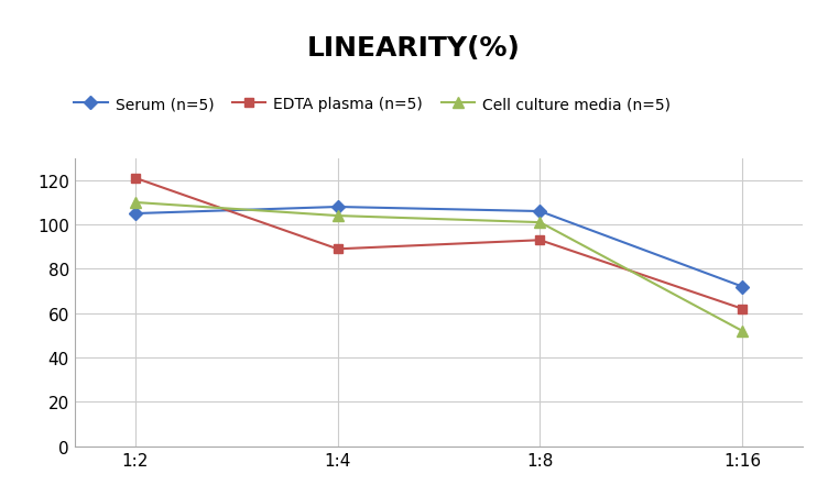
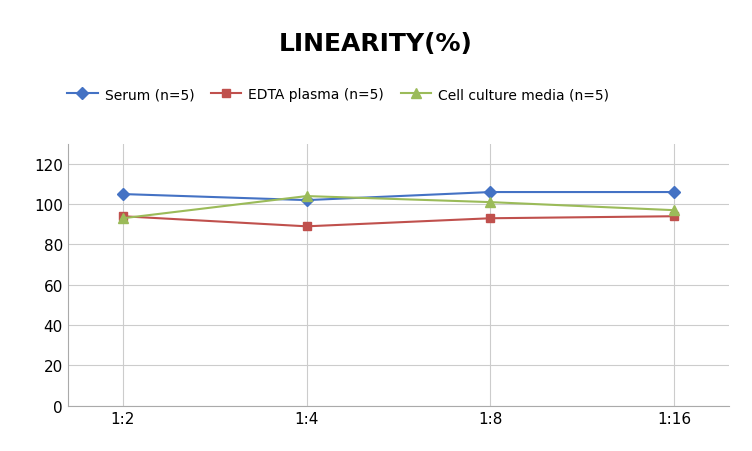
EDTA plasma (n=5)/1:2: 121 -> 94
Cell culture media (n=5)/1:2: 110 -> 93
Serum (n=5)/1:4: 108 -> 102
Serum (n=5)/1:16: 72 -> 106
EDTA plasma (n=5)/1:16: 62 -> 94
Cell culture media (n=5)/1:16: 52 -> 97
